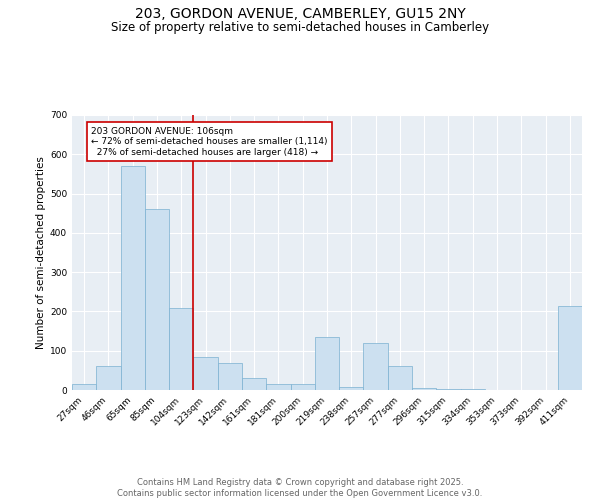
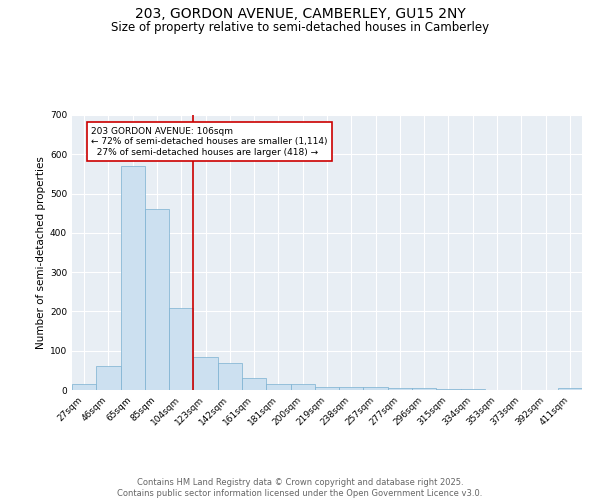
219sqm: 135 -> 8
257sqm: 120 -> 8
277sqm: 60 -> 5
411sqm: 215 -> 4
